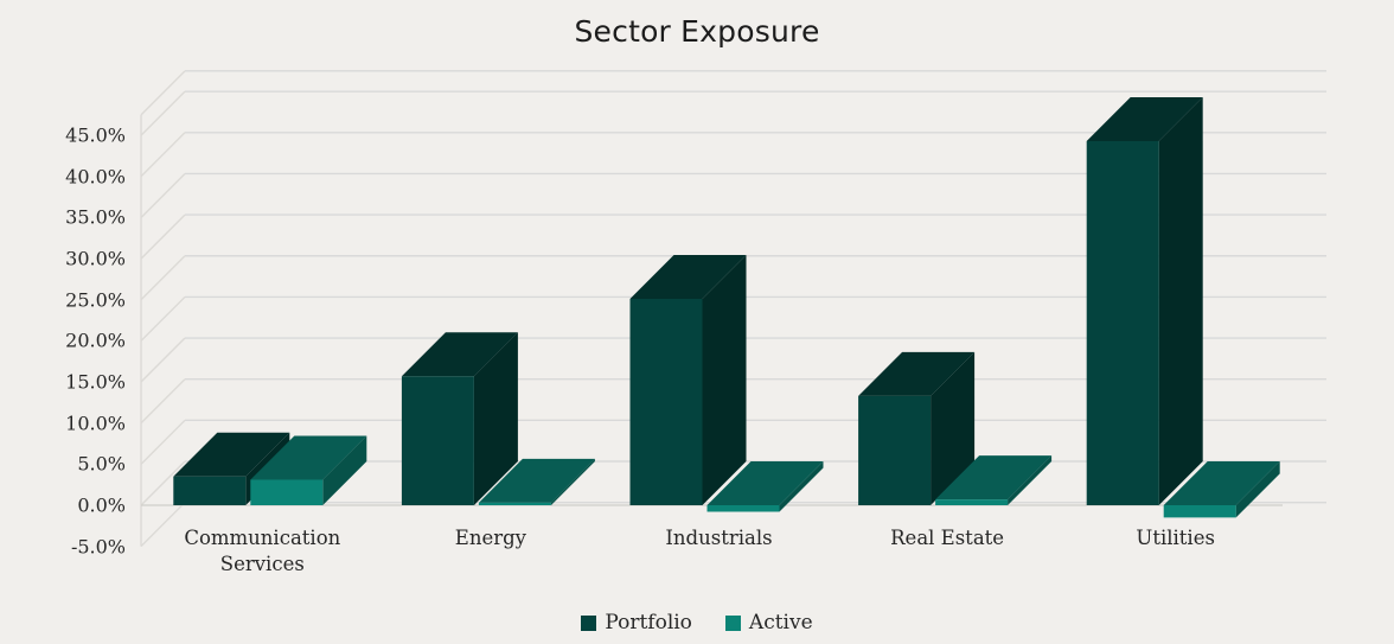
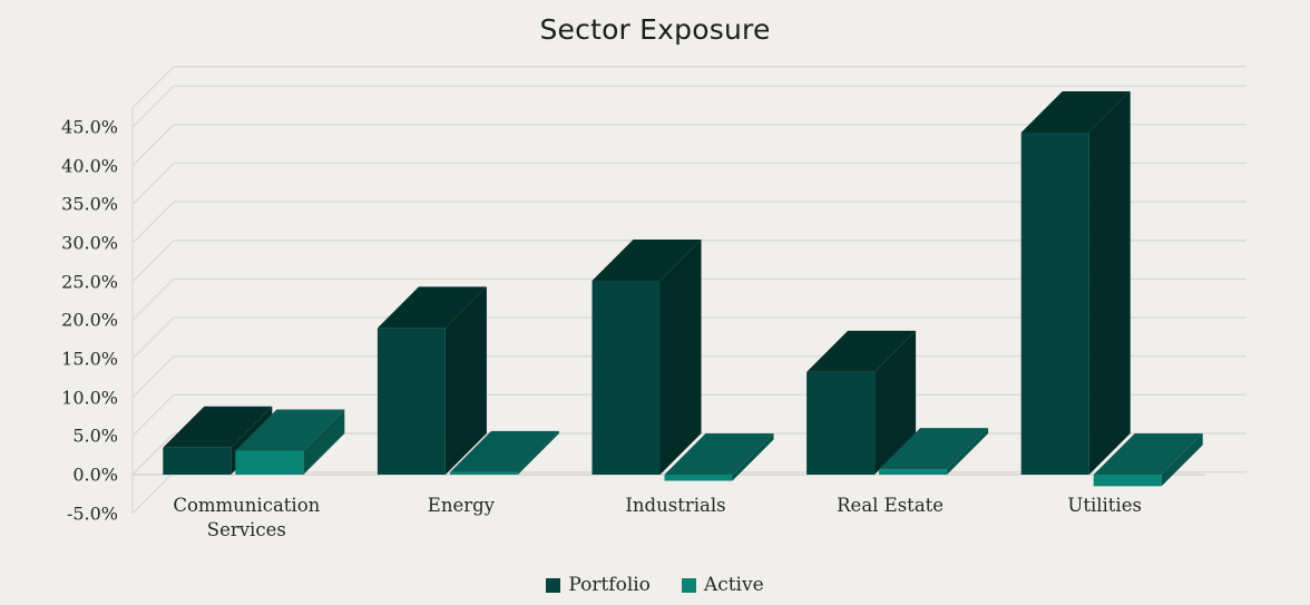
Portfolio/Energy: 16% -> 19%
